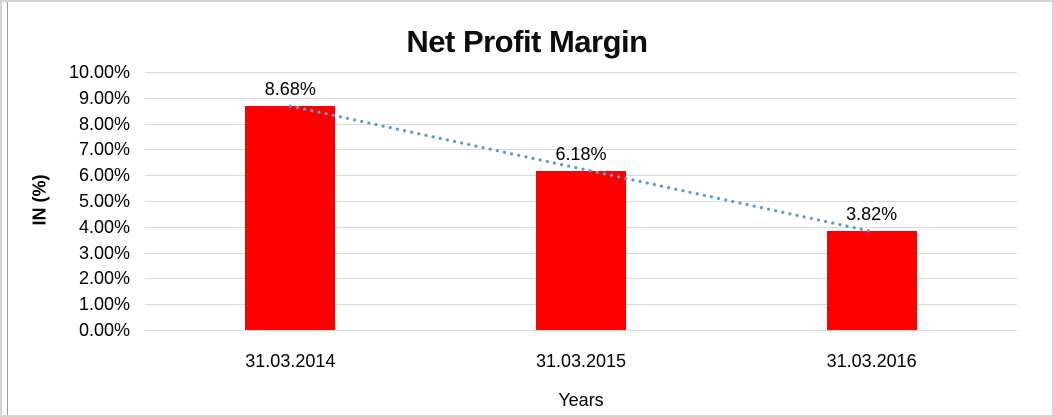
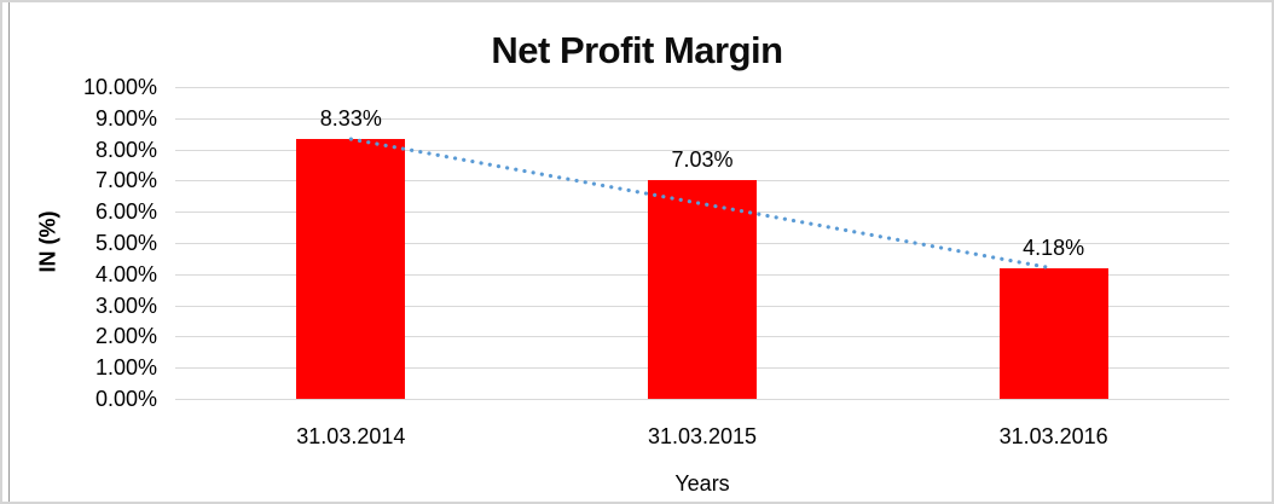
31.03.2014: 8.68% -> 8.33%
31.03.2015: 6.18% -> 7.03%
31.03.2016: 3.82% -> 4.18%
